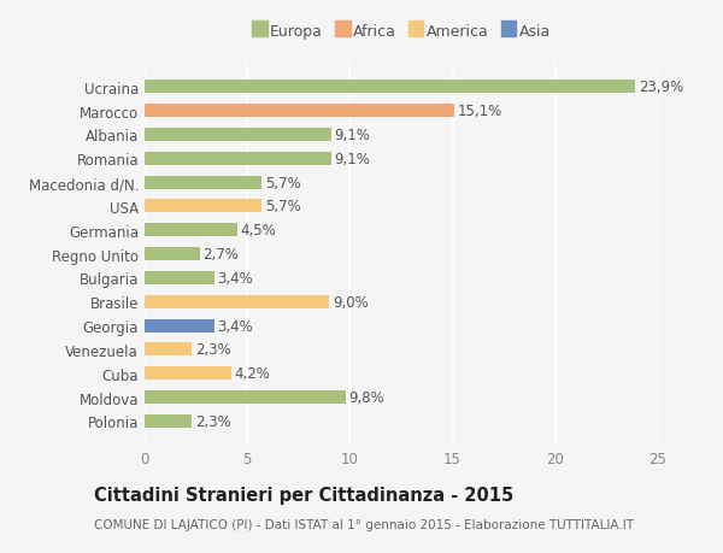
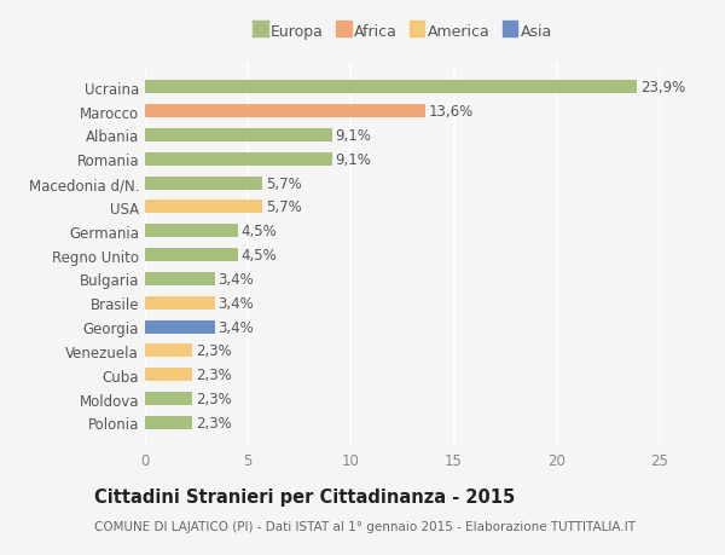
Marocco: 15,1% -> 13,6%
Regno Unito: 2,7% -> 4,5%
Brasile: 9,0% -> 3,4%
Cuba: 4,2% -> 2,3%
Moldova: 9,8% -> 2,3%
